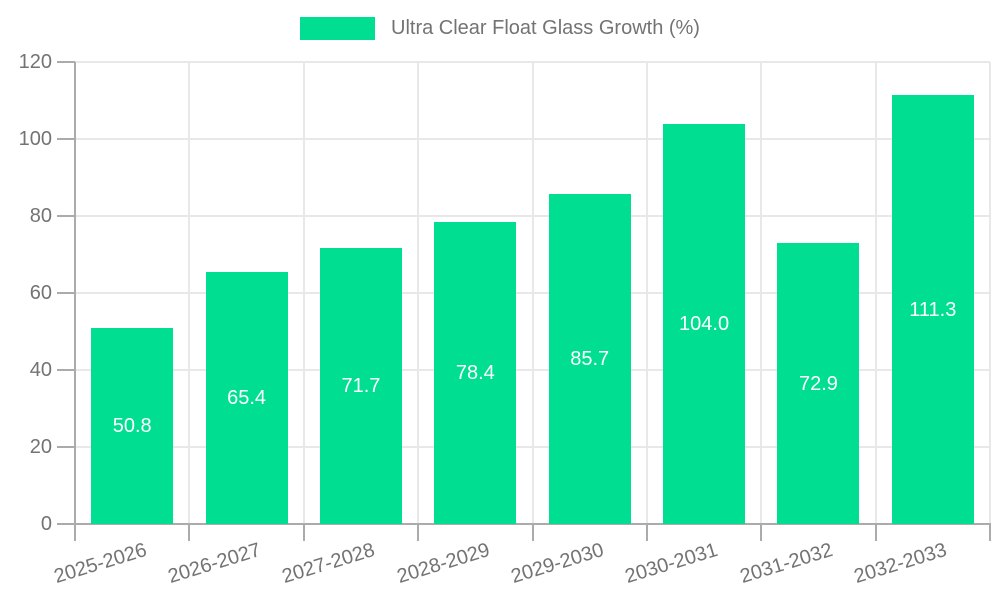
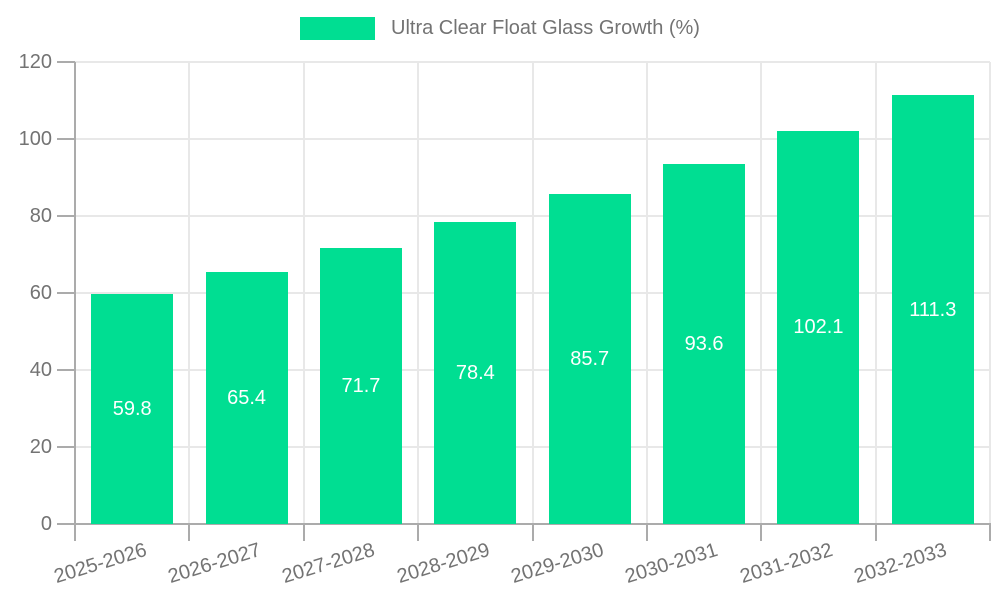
2025-2026: 50.8 -> 59.8
2030-2031: 104.0 -> 93.6
2031-2032: 72.9 -> 102.1
